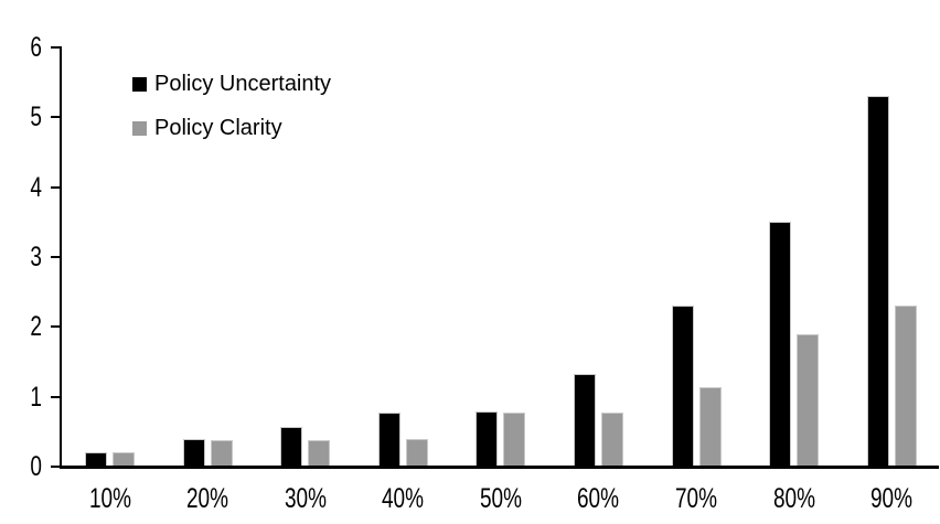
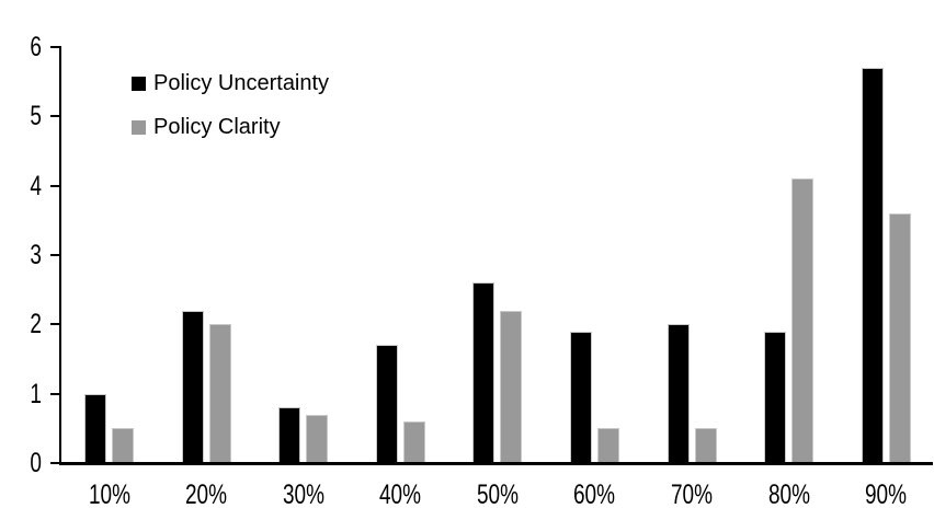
Policy Uncertainty/10%: 0.2 -> 1.0
Policy Clarity/10%: 0.2 -> 0.5
Policy Uncertainty/20%: 0.4 -> 2.2
Policy Clarity/20%: 0.4 -> 2.0
Policy Uncertainty/30%: 0.6 -> 0.8
Policy Clarity/30%: 0.4 -> 0.7
Policy Uncertainty/40%: 0.8 -> 1.7
Policy Clarity/40%: 0.4 -> 0.6
Policy Uncertainty/50%: 0.8 -> 2.6
Policy Clarity/50%: 0.8 -> 2.2
Policy Uncertainty/60%: 1.3 -> 1.9
Policy Clarity/60%: 0.8 -> 0.5
Policy Uncertainty/70%: 2.3 -> 2.0
Policy Clarity/70%: 1.1 -> 0.5
Policy Uncertainty/80%: 3.5 -> 1.9
Policy Clarity/80%: 1.9 -> 4.1
Policy Uncertainty/90%: 5.3 -> 5.7
Policy Clarity/90%: 2.3 -> 3.6
